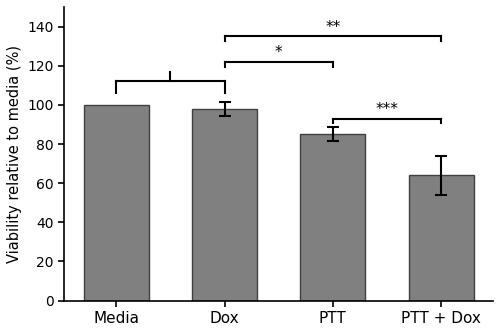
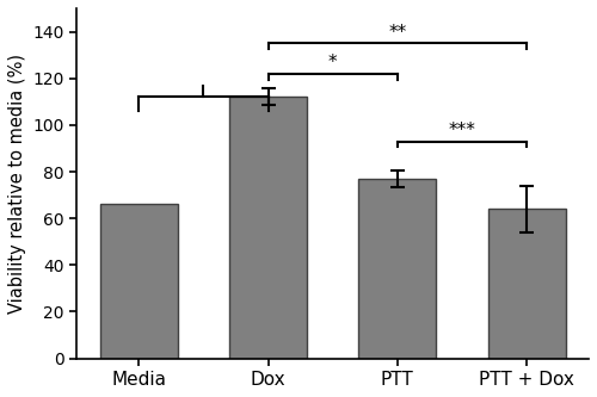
Media: 100 -> 66
Dox: 98 -> 112
PTT: 85 -> 77
